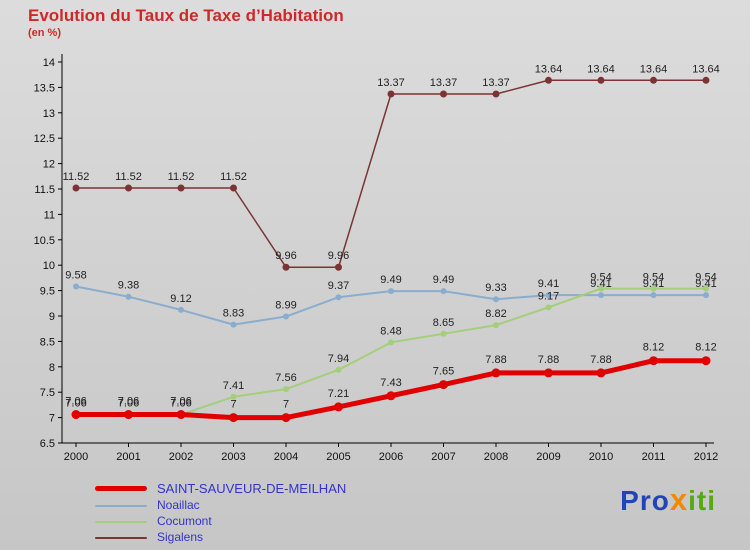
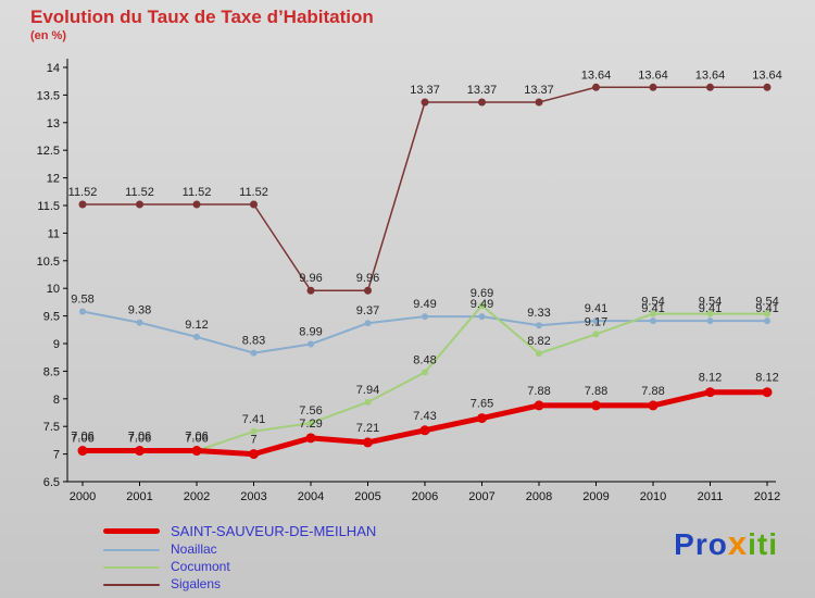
SAINT-SAUVEUR-DE-MEILHAN/2004: 7 -> 7.29
Cocumont/2007: 8.65 -> 9.69
